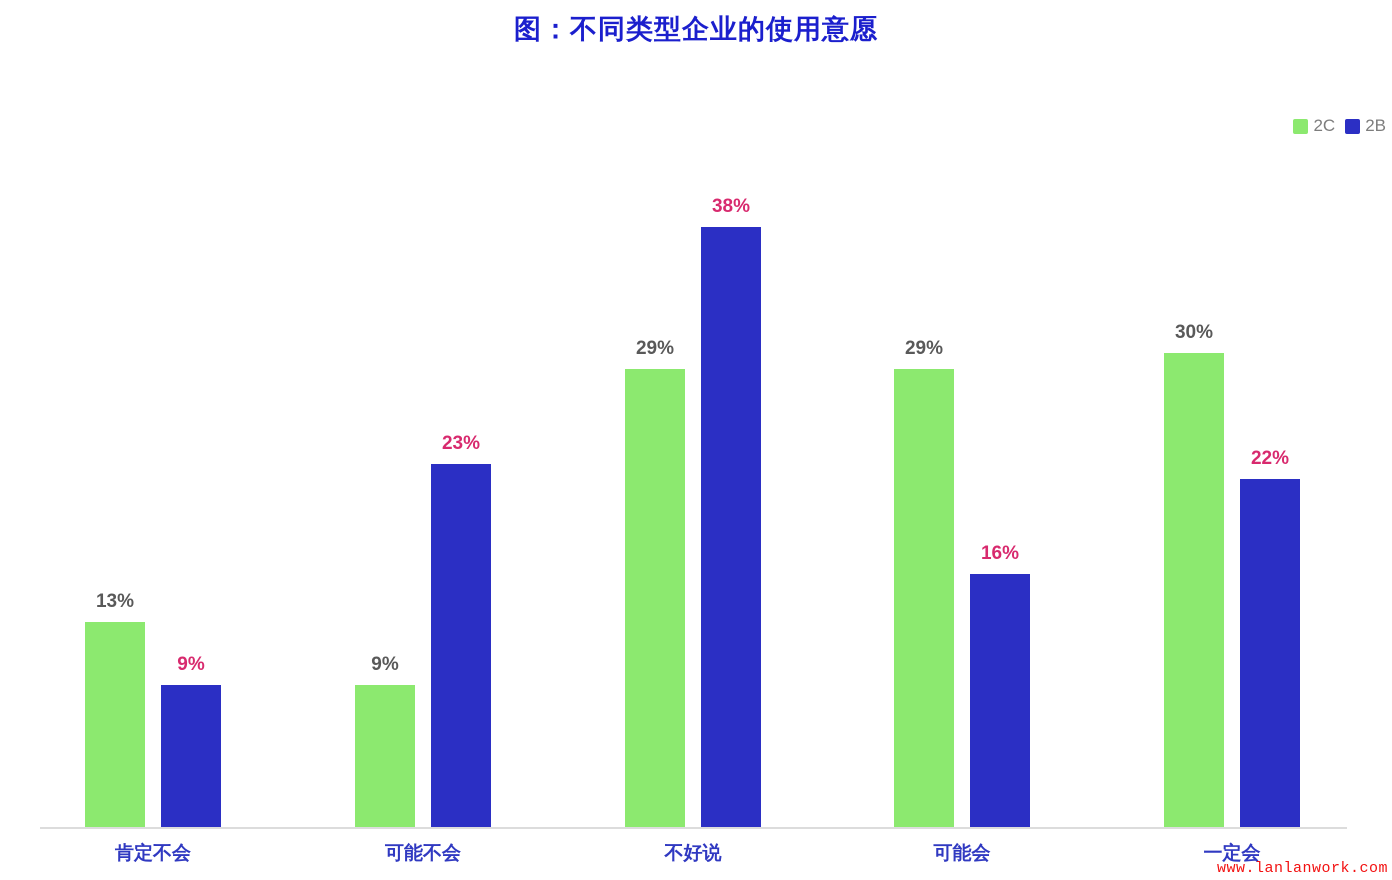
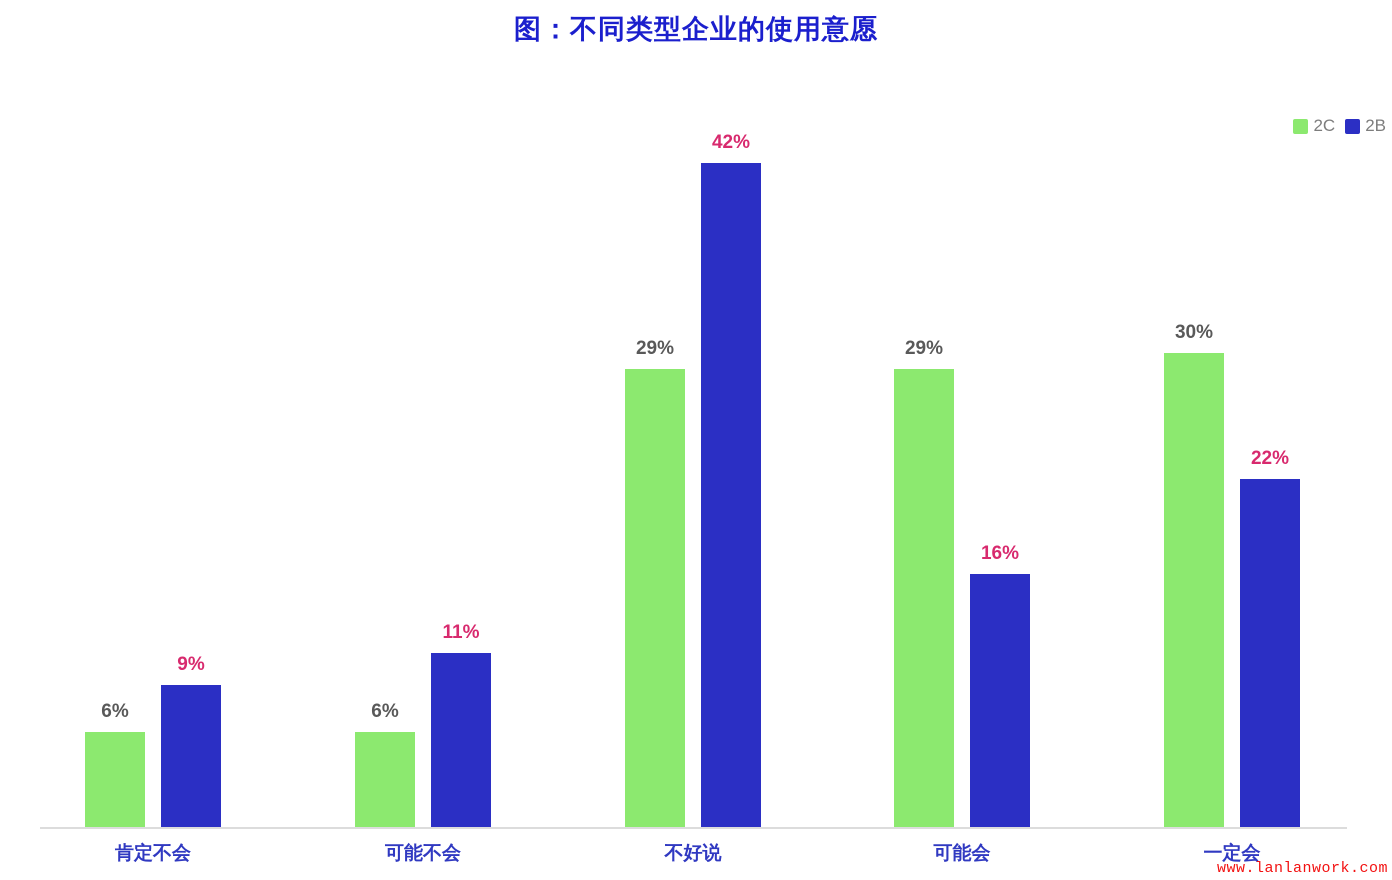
2C/肯定不会: 13% -> 6%
2C/可能不会: 9% -> 6%
2B/可能不会: 23% -> 11%
2B/不好说: 38% -> 42%
